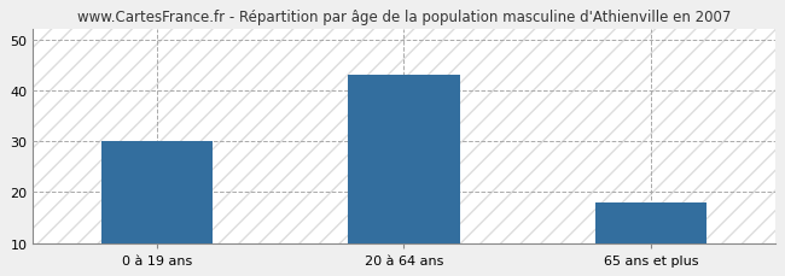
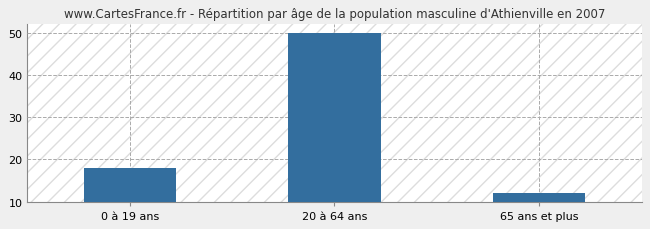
0 à 19 ans: 30 -> 18
20 à 64 ans: 43 -> 50
65 ans et plus: 18 -> 12
